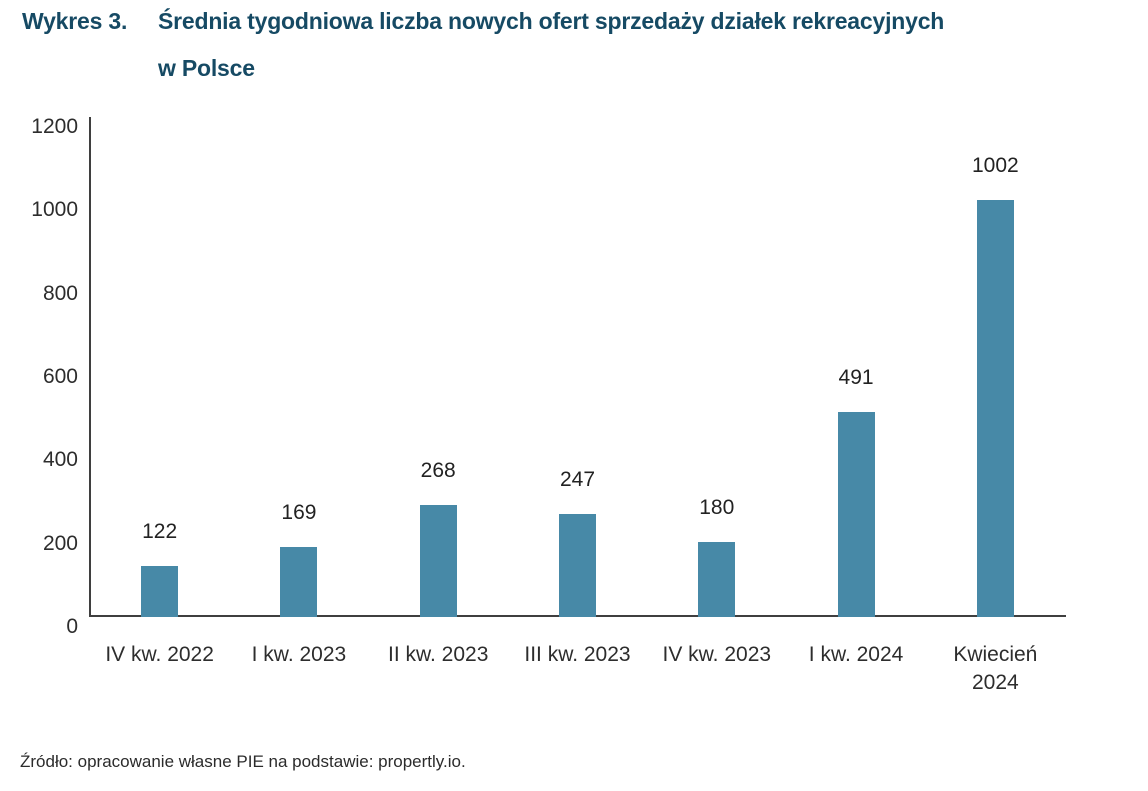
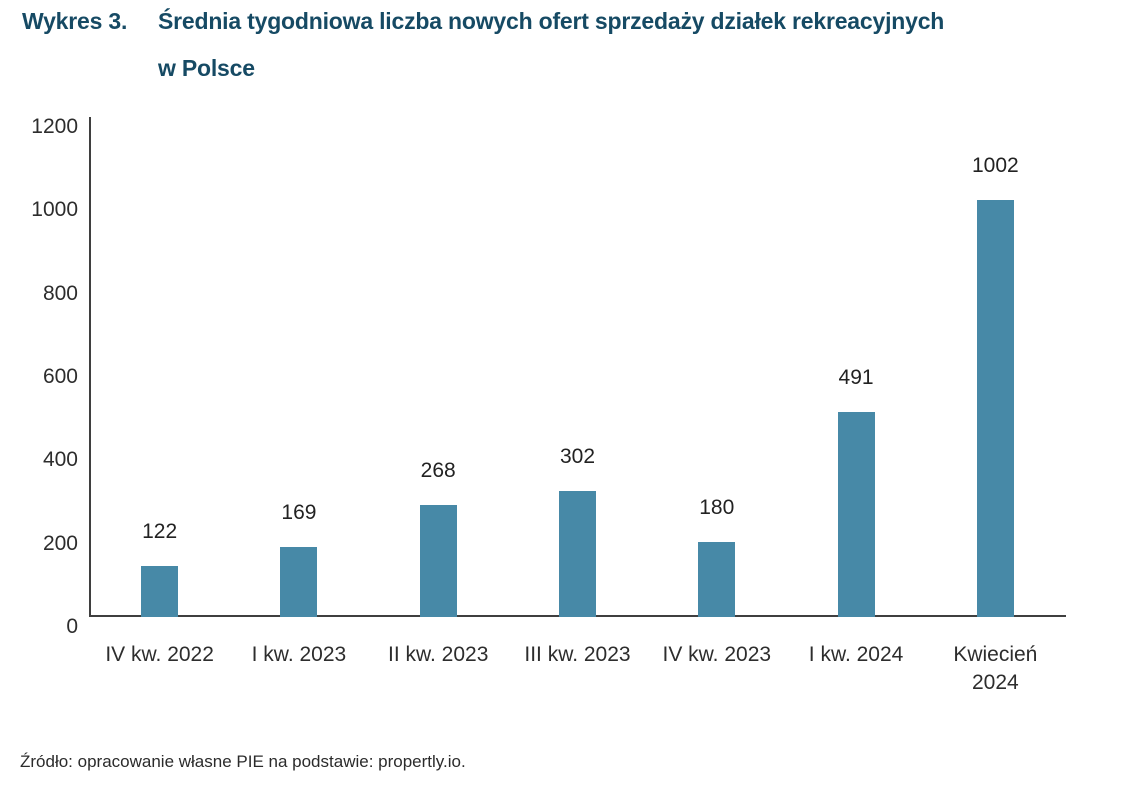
III kw. 2023: 247 -> 302
